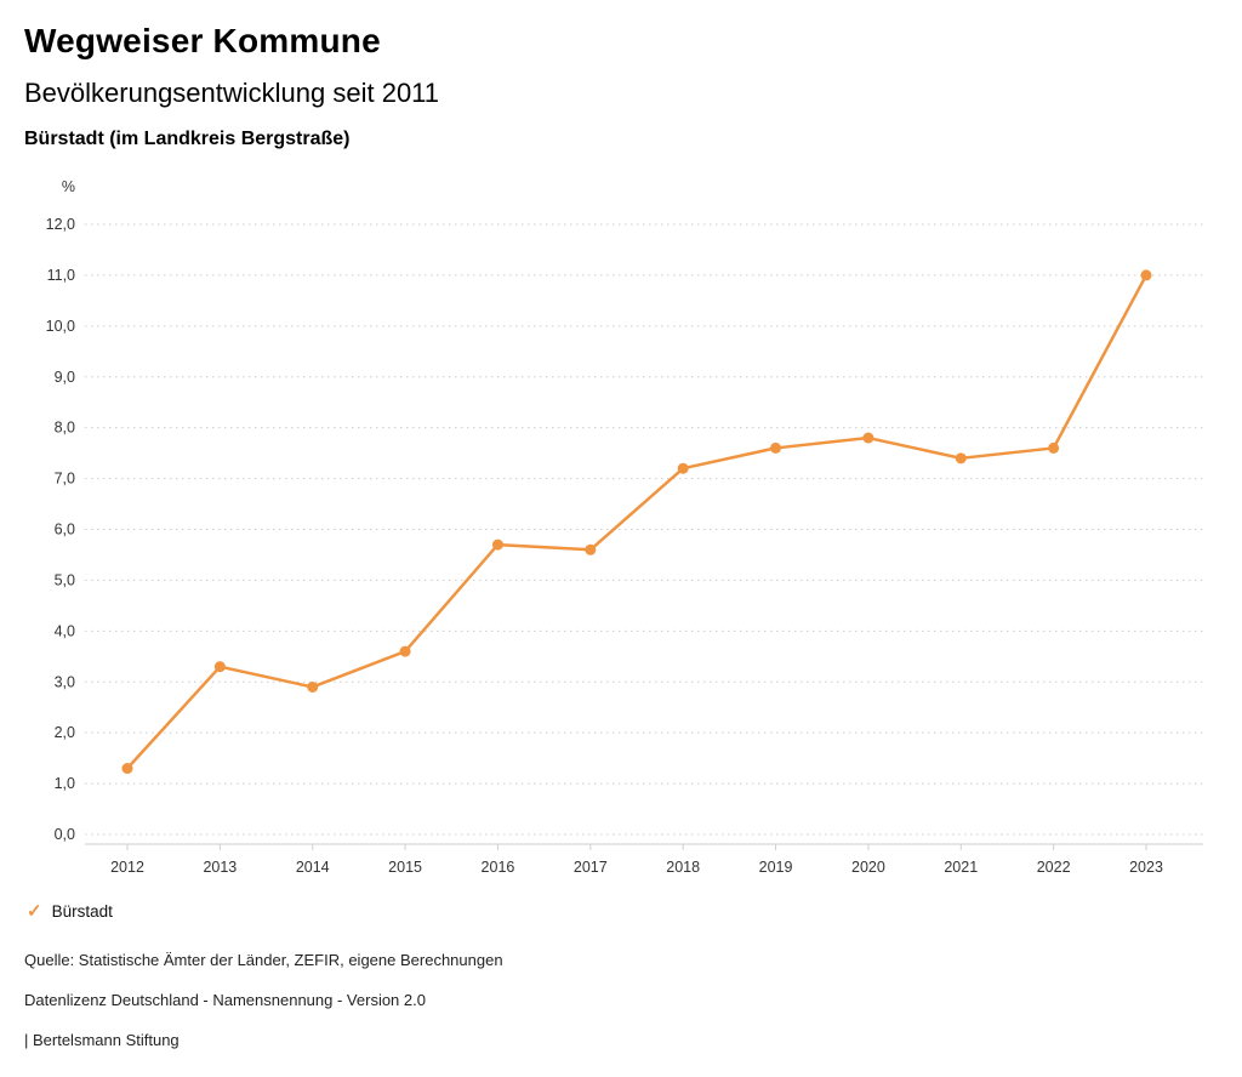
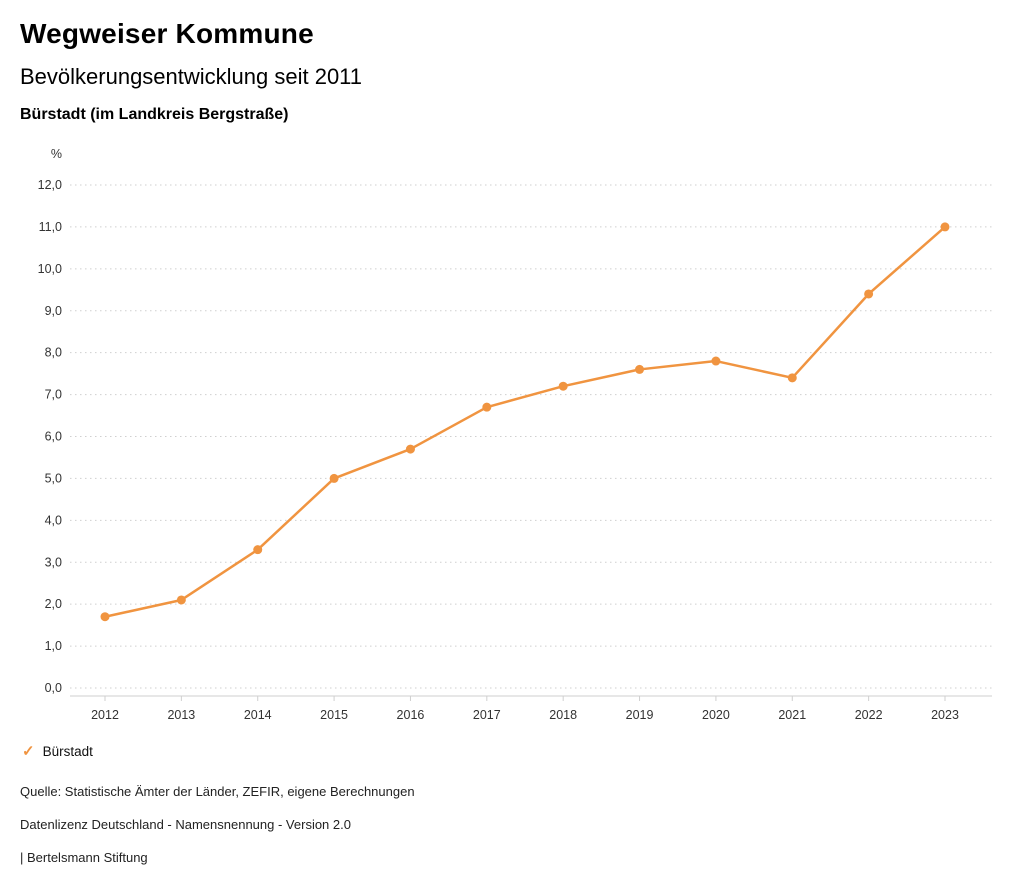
2012: 1,3 -> 1,7
2013: 3,3 -> 2,1
2014: 2,9 -> 3,3
2015: 3,6 -> 5,0
2017: 5,6 -> 6,7
2022: 7,6 -> 9,4
